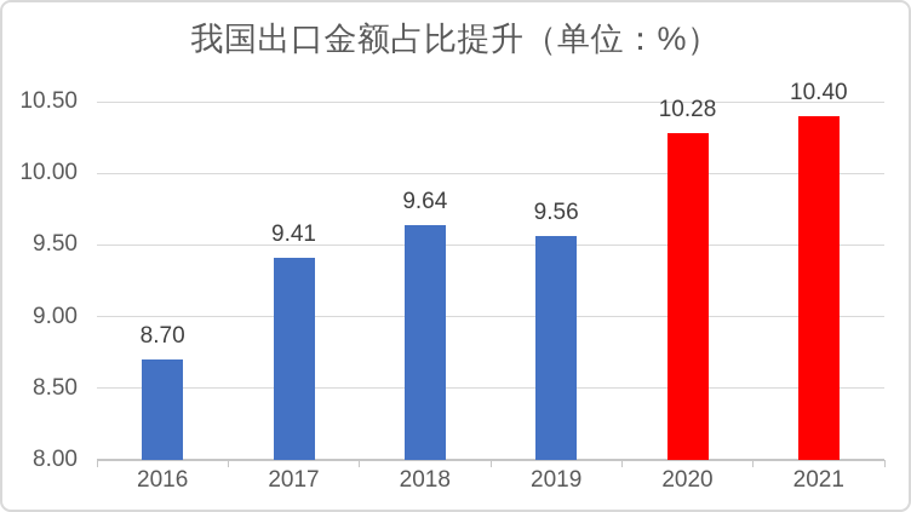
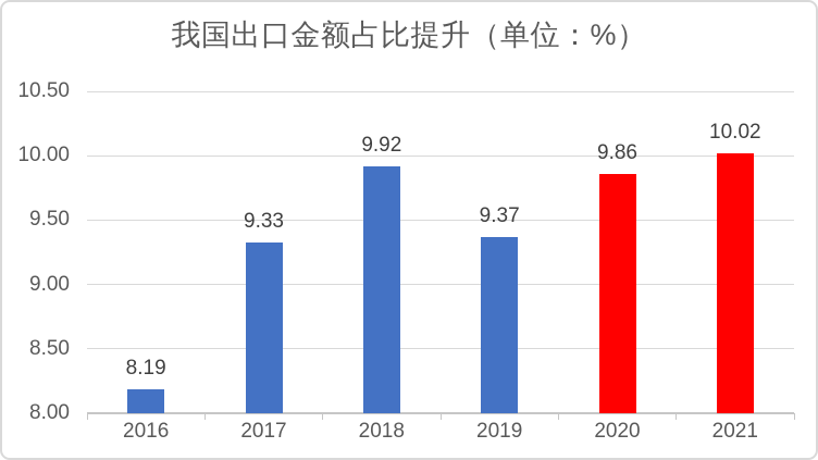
2016: 8.70 -> 8.19
2017: 9.41 -> 9.33
2018: 9.64 -> 9.92
2019: 9.56 -> 9.37
2020: 10.28 -> 9.86
2021: 10.40 -> 10.02
